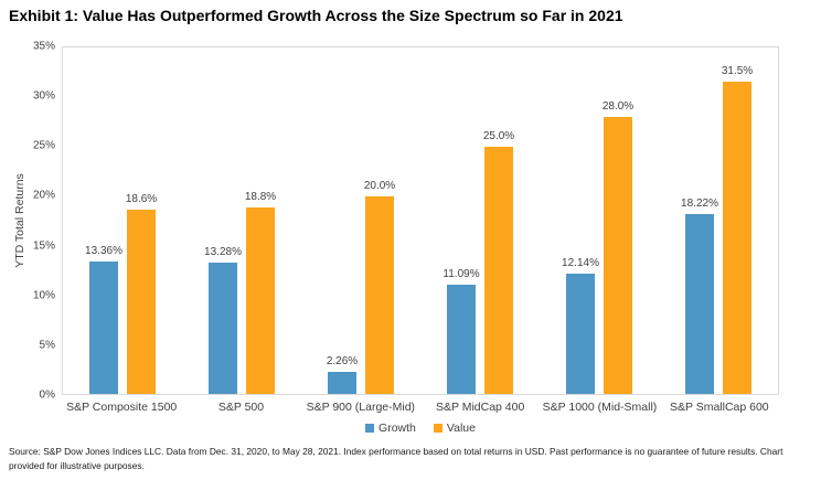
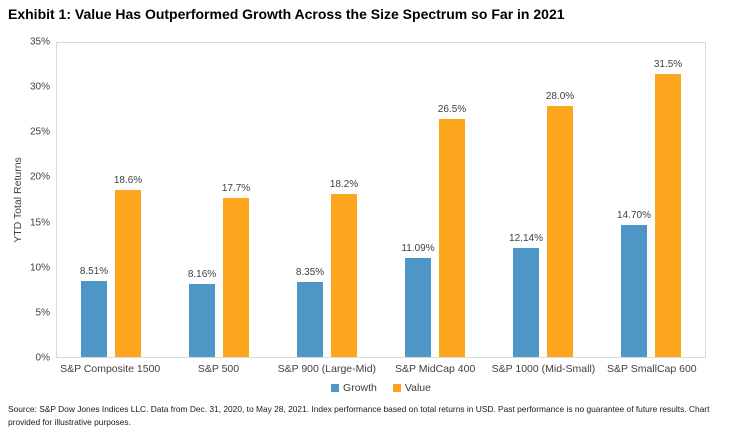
Growth/S&P Composite 1500: 13.36% -> 8.51%
Growth/S&P 500: 13.28% -> 8.16%
Value/S&P 500: 18.8% -> 17.7%
Growth/S&P 900 (Large-Mid): 2.26% -> 8.35%
Value/S&P 900 (Large-Mid): 20.0% -> 18.2%
Value/S&P MidCap 400: 25.0% -> 26.5%
Growth/S&P SmallCap 600: 18.22% -> 14.70%
